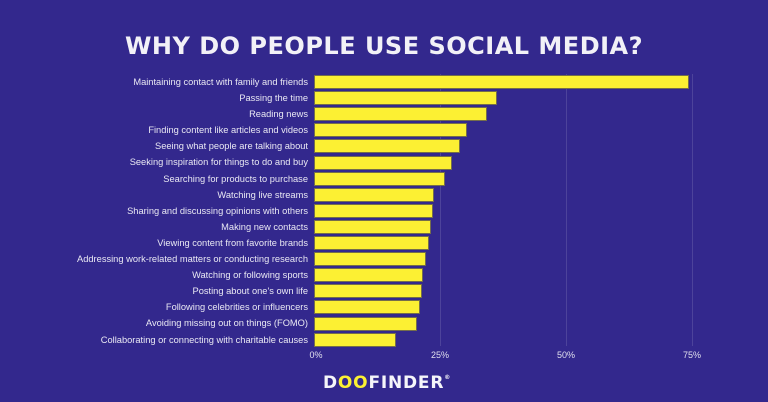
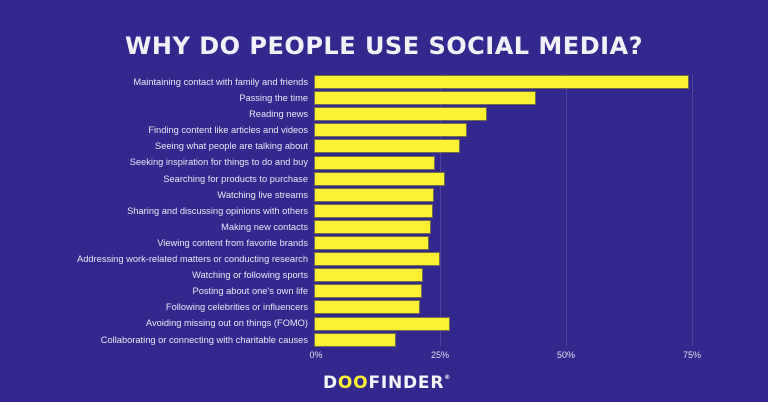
Passing the time: 36% -> 44%
Seeking inspiration for things to do and buy: 27% -> 24%
Addressing work-related matters or conducting research: 22% -> 25%
Avoiding missing out on things (FOMO): 20% -> 27%
